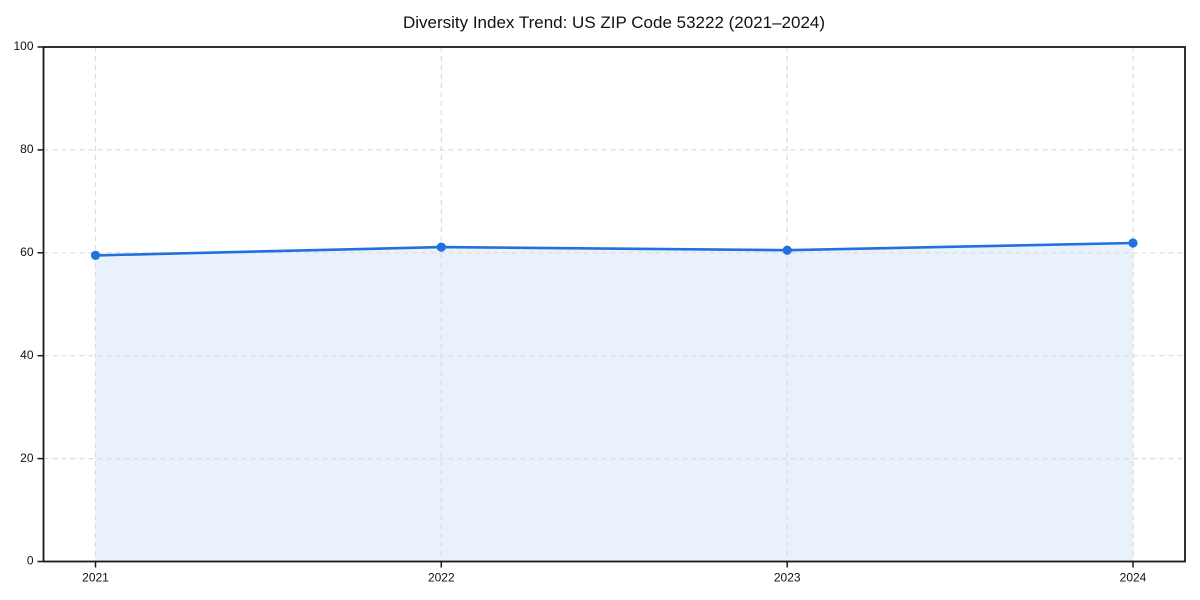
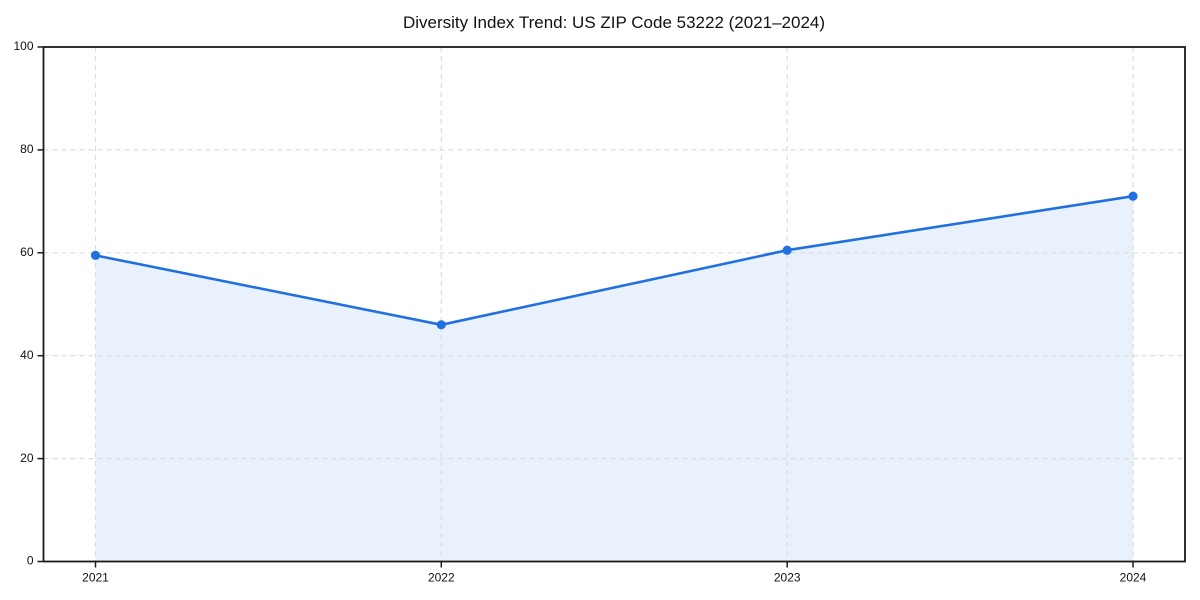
2022: 61 -> 46
2024: 62 -> 71
